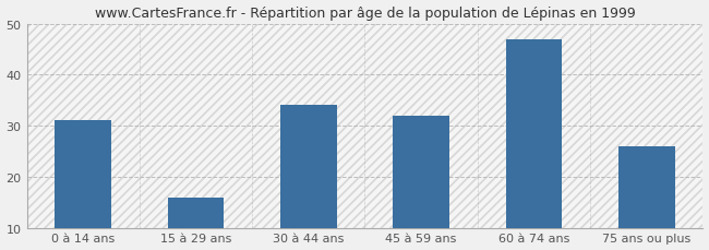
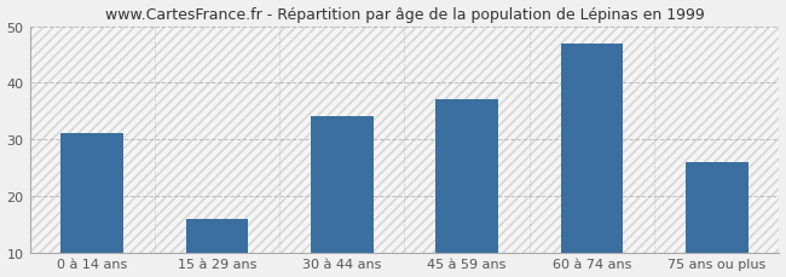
45 à 59 ans: 32 -> 37
